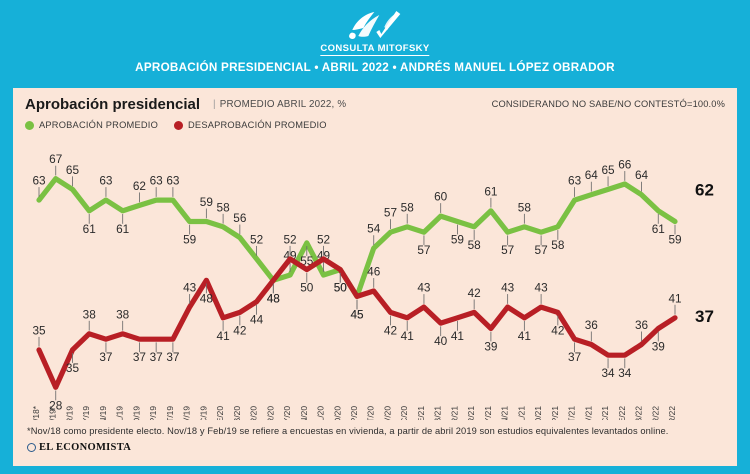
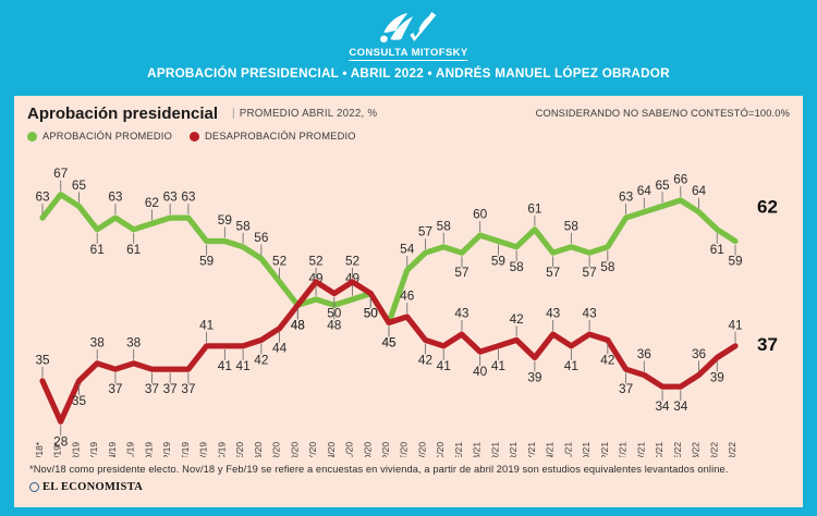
DESAPROBACIÓN PROMEDIO/NOV/19: 43 -> 41
DESAPROBACIÓN PROMEDIO/DIC/19: 48 -> 41
APROBACIÓN PROMEDIO/JUN/20: 55 -> 48
